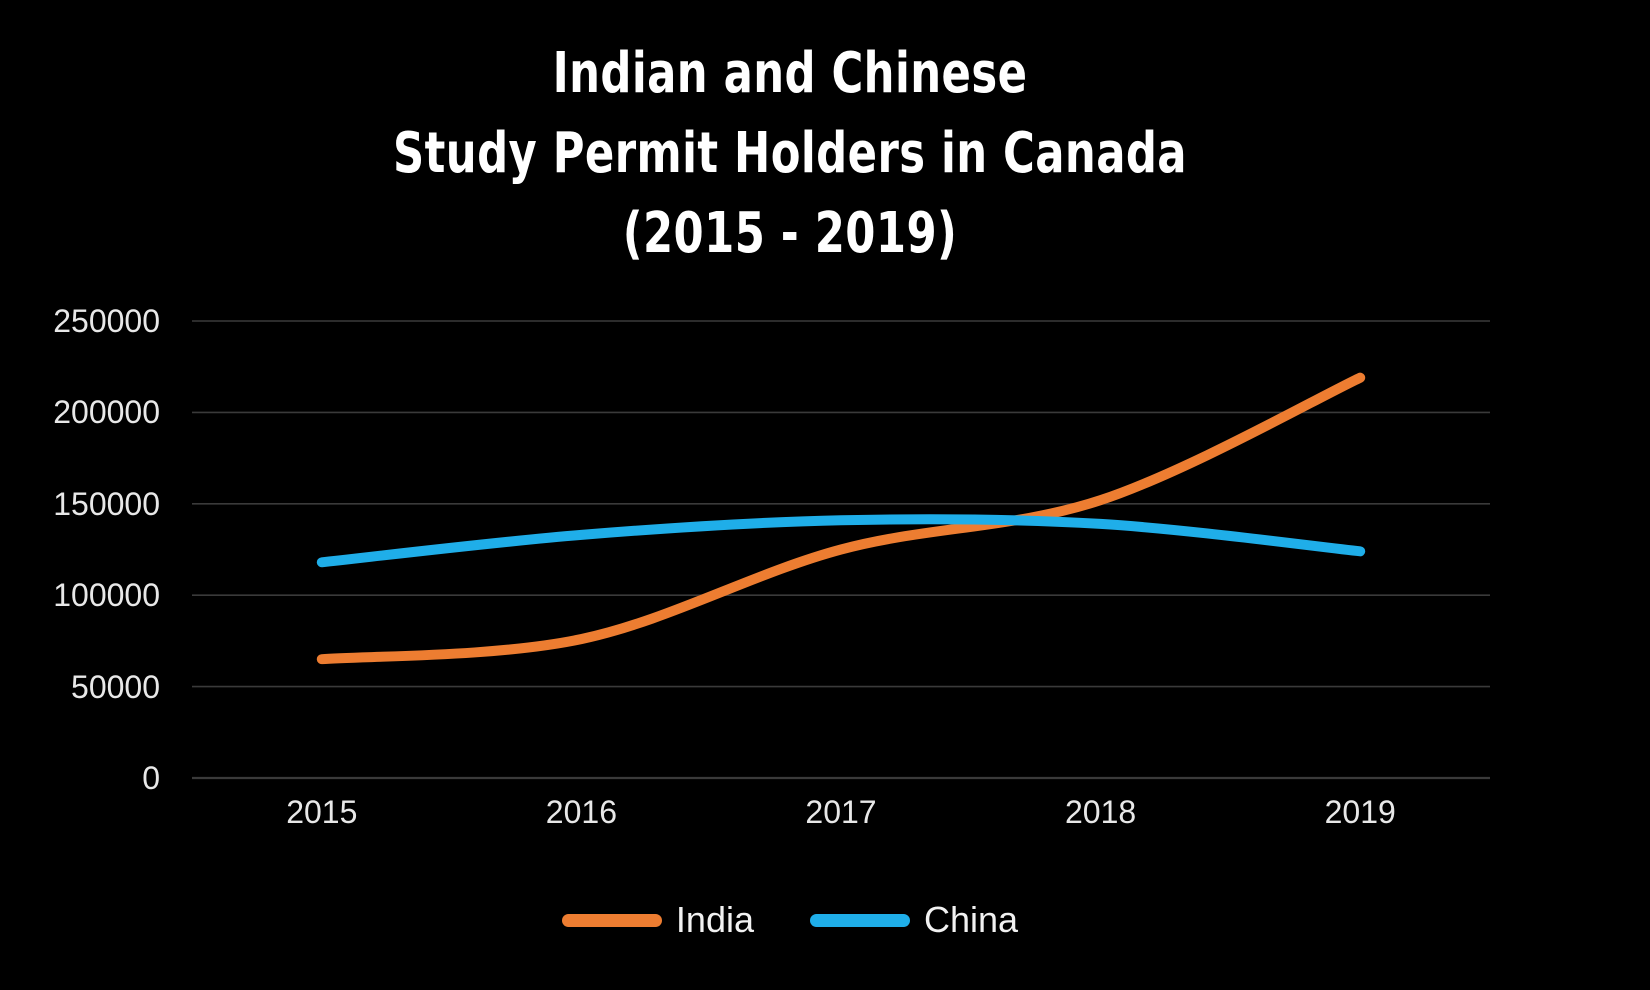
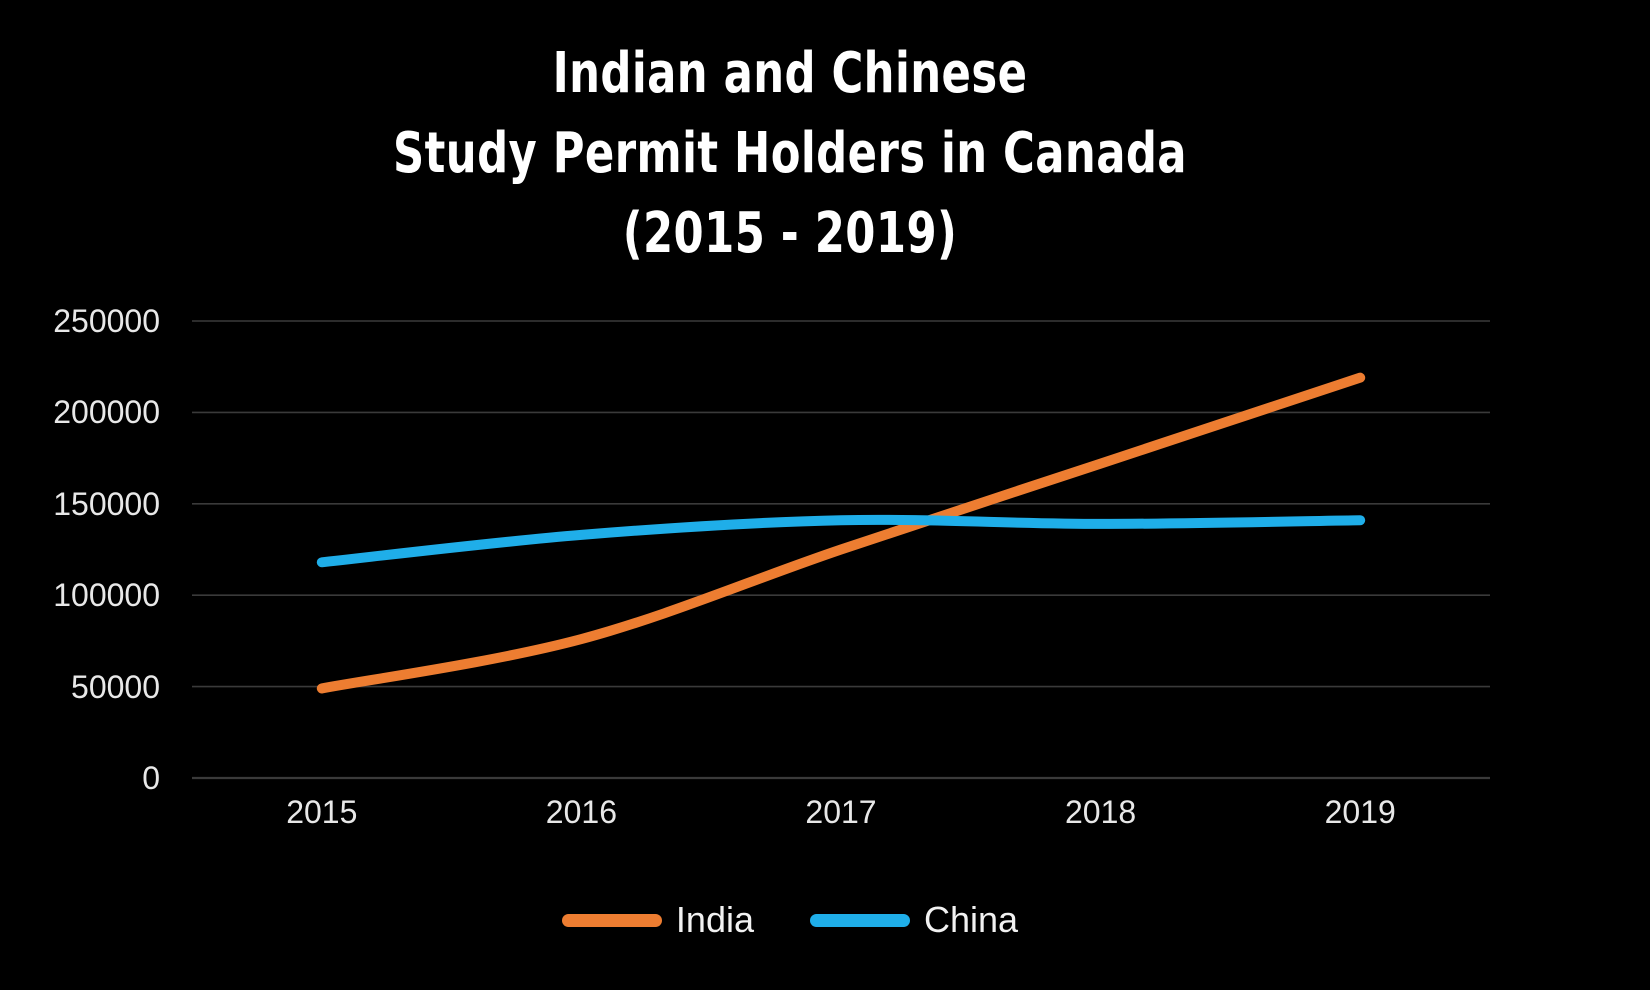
India/2015: 65000 -> 49000
India/2018: 152000 -> 172000
China/2019: 124000 -> 141000
